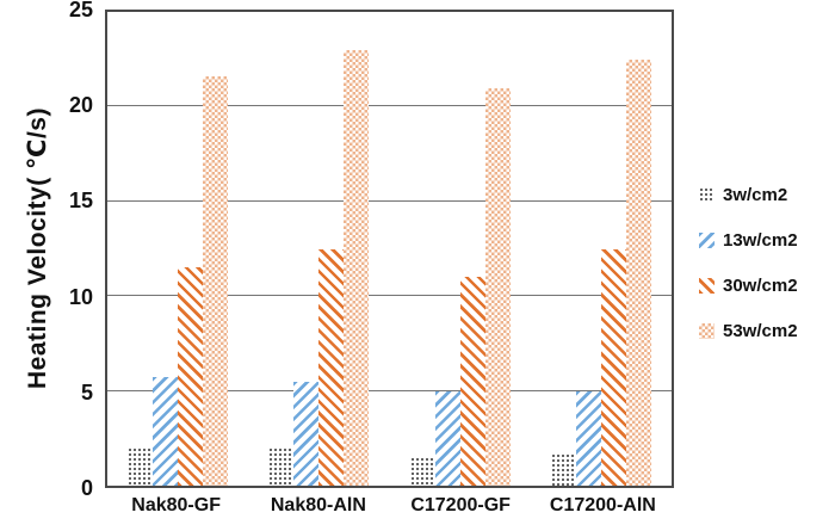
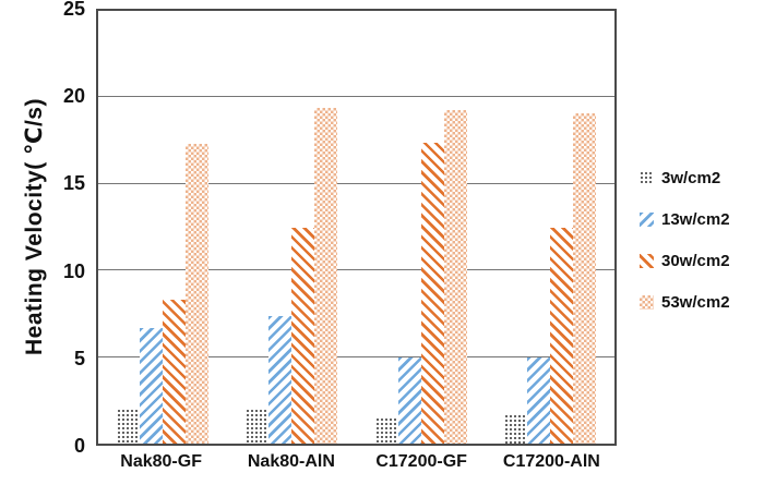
13w/cm2/Nak80-GF: 5.7 -> 6.7
30w/cm2/Nak80-GF: 11.5 -> 8.3
53w/cm2/Nak80-GF: 21.6 -> 17.3
13w/cm2/Nak80-AlN: 5.5 -> 7.4
53w/cm2/Nak80-AlN: 23.0 -> 19.4
30w/cm2/C17200-GF: 11.0 -> 17.4
53w/cm2/C17200-GF: 21.0 -> 19.3
53w/cm2/C17200-AlN: 22.5 -> 19.1
